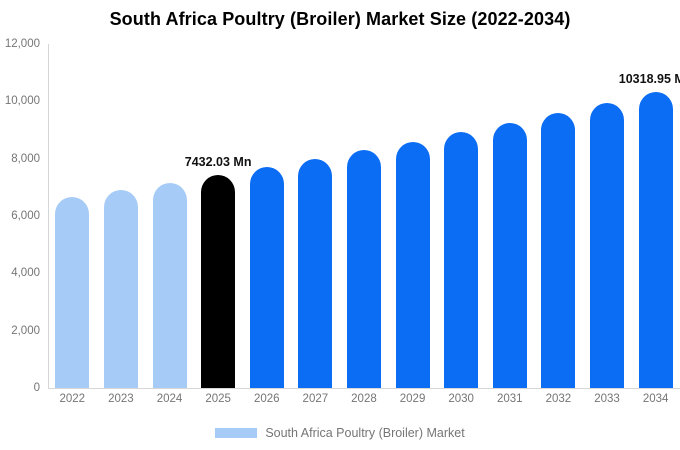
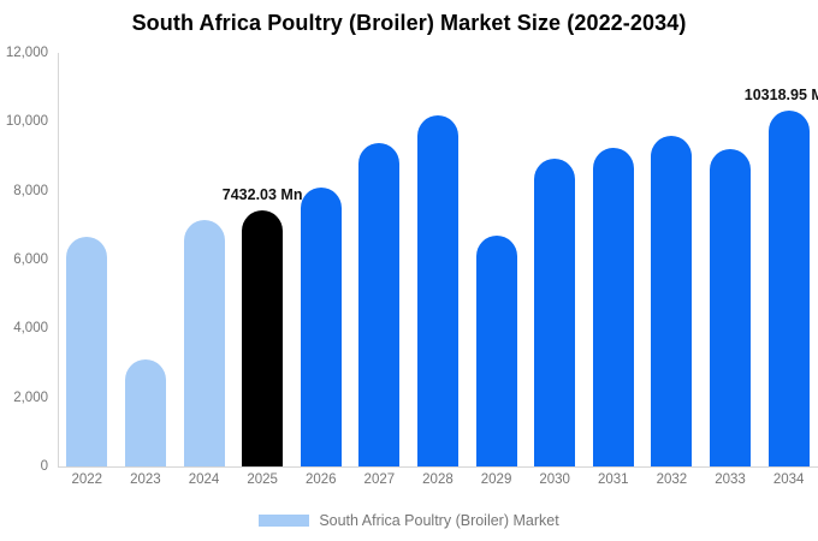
2023: 6900 -> 3100
2026: 7700 -> 8100
2027: 8000 -> 9400
2028: 8300 -> 10200
2029: 8600 -> 6700
2033: 9900 -> 9200
